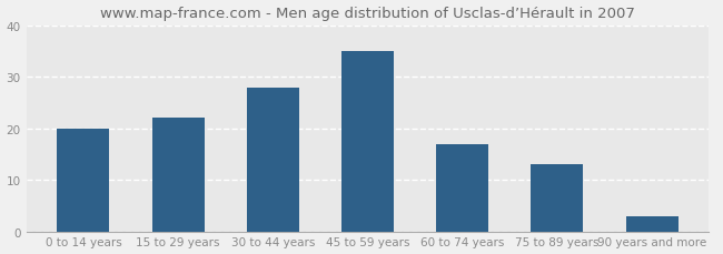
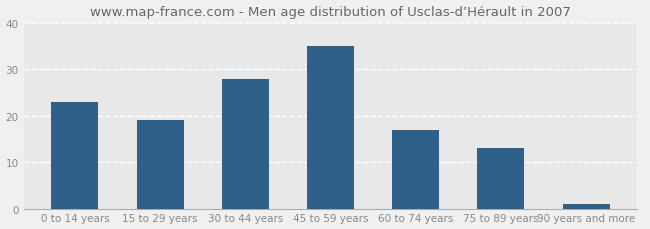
0 to 14 years: 20 -> 23
15 to 29 years: 22 -> 19
90 years and more: 3 -> 1
